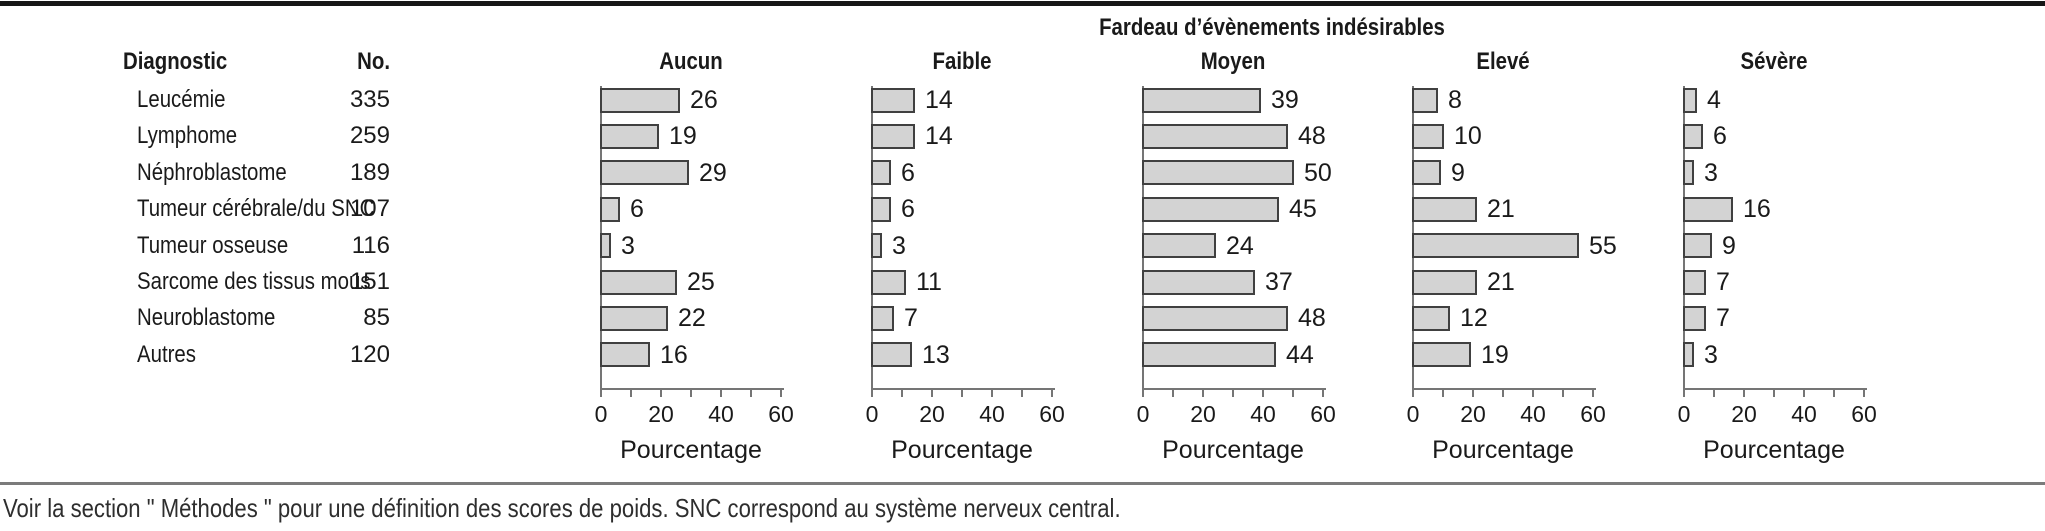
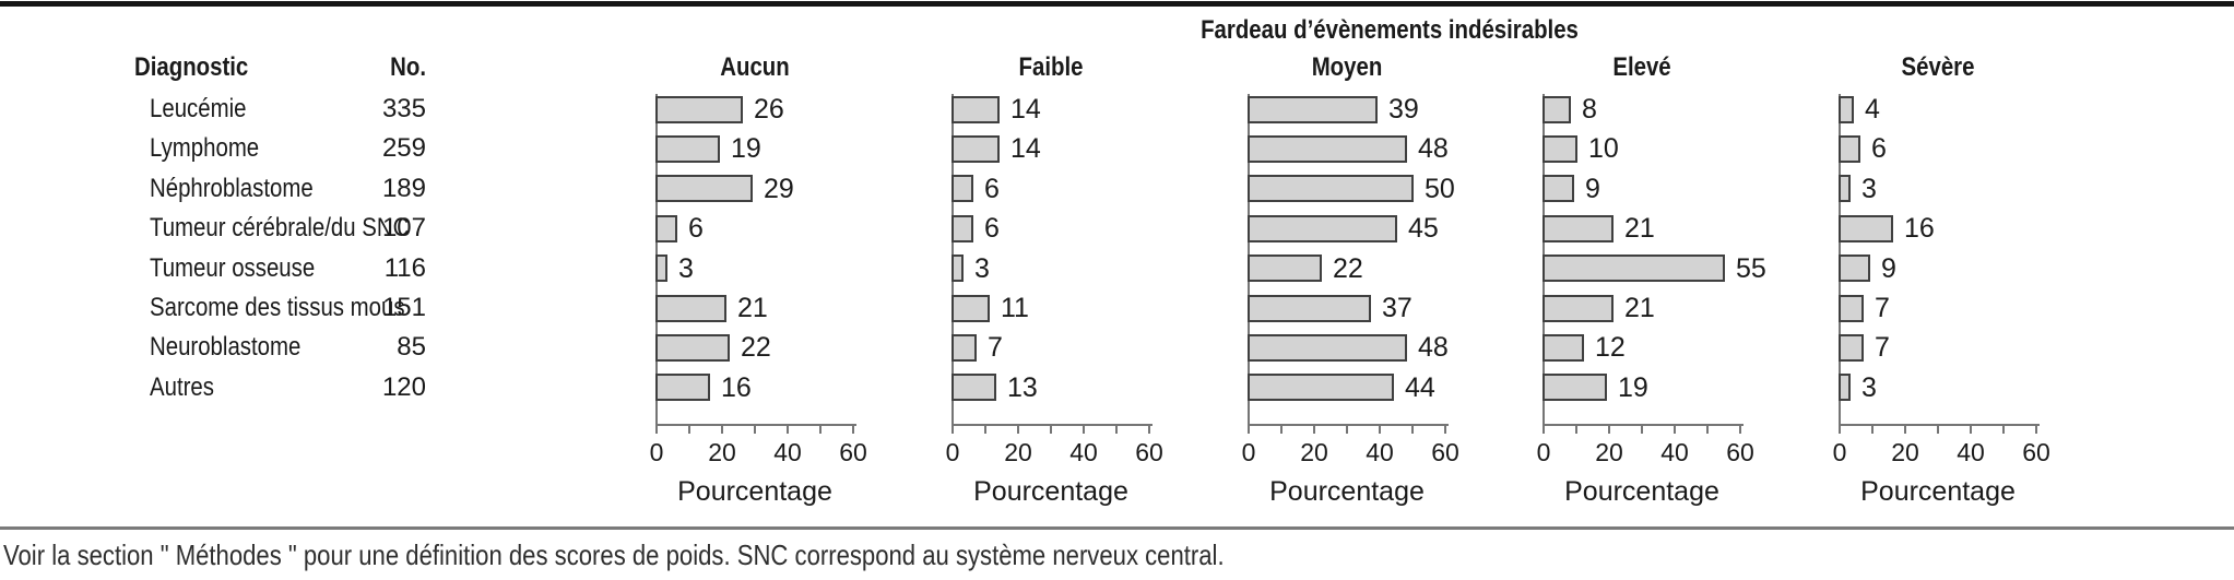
Moyen/Tumeur osseuse: 24 -> 22
Aucun/Sarcome des tissus mous: 25 -> 21
